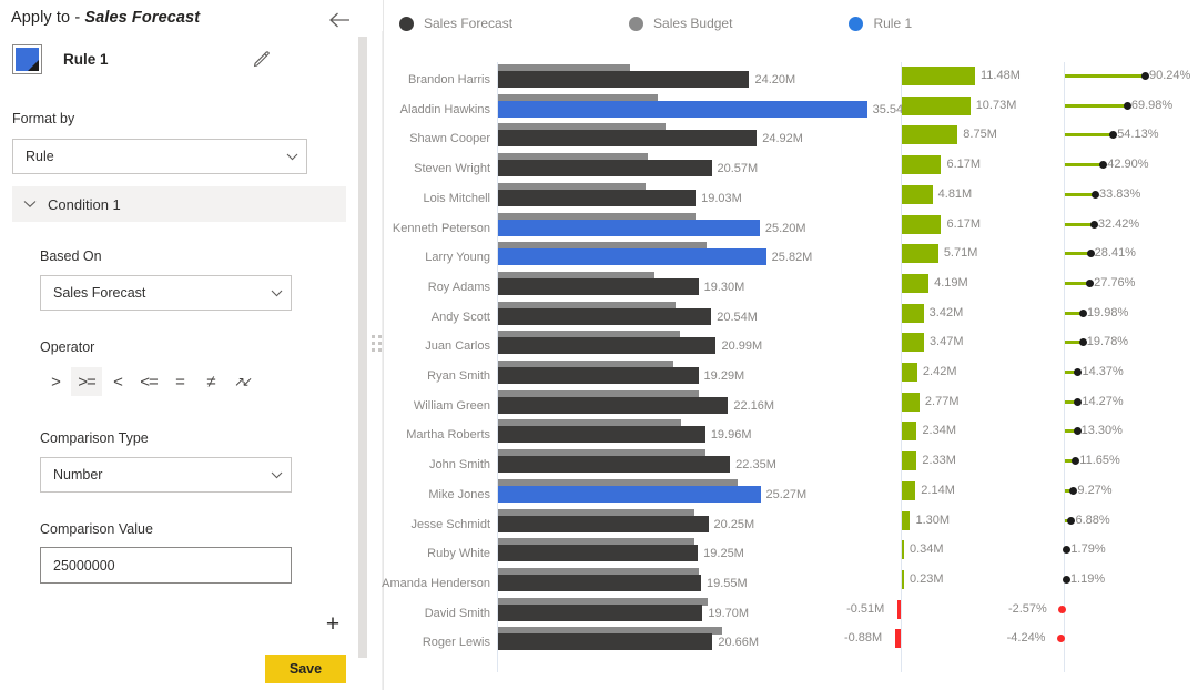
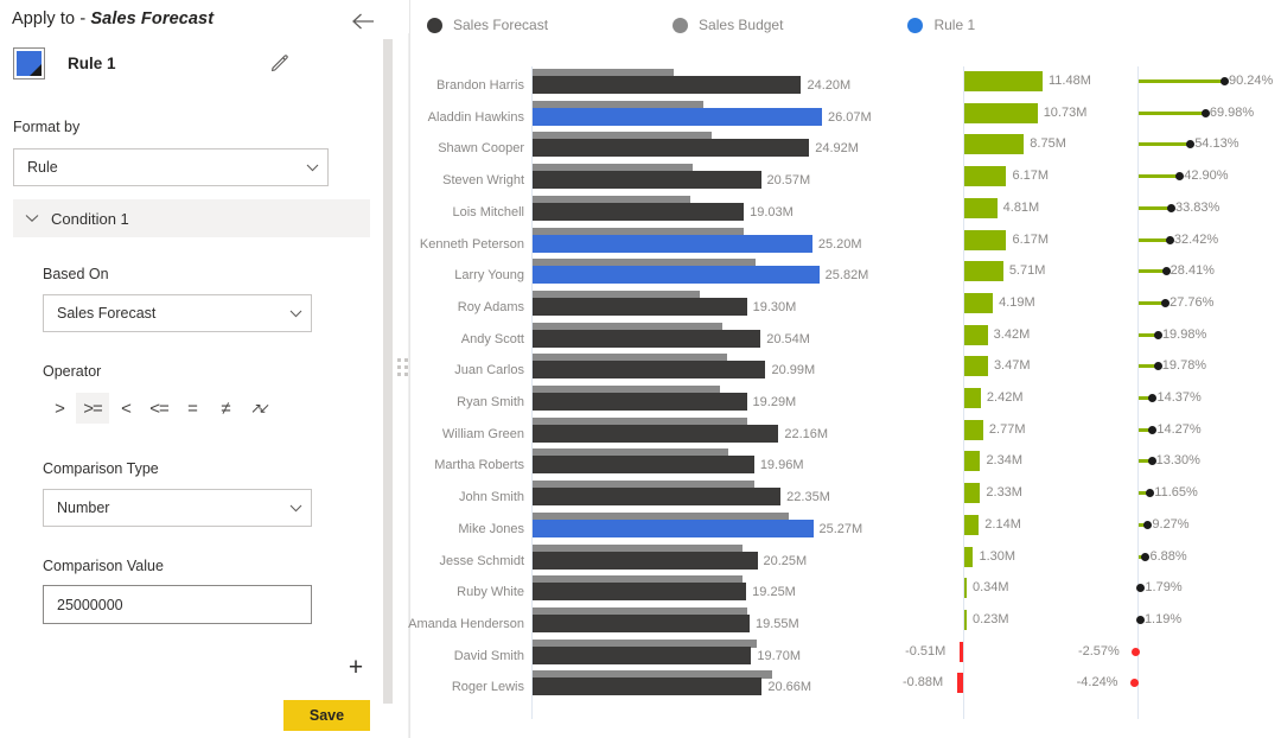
Sales Forecast/Aladdin Hawkins: 35.54M -> 26.07M
